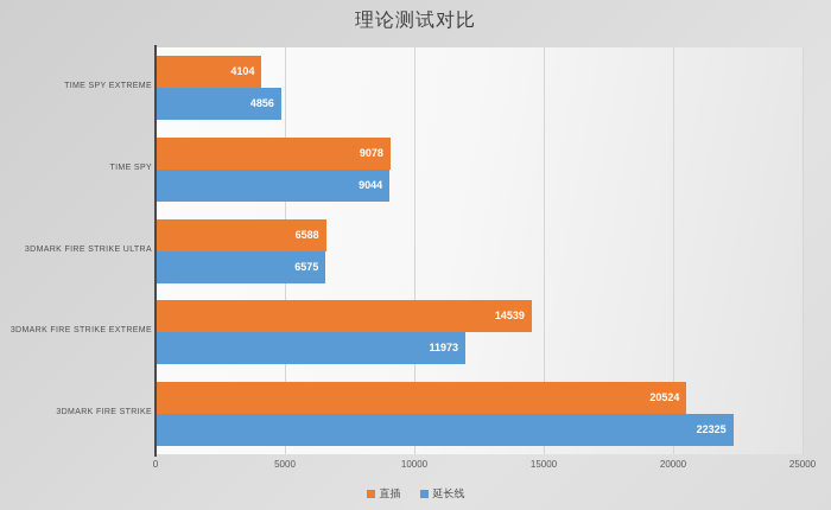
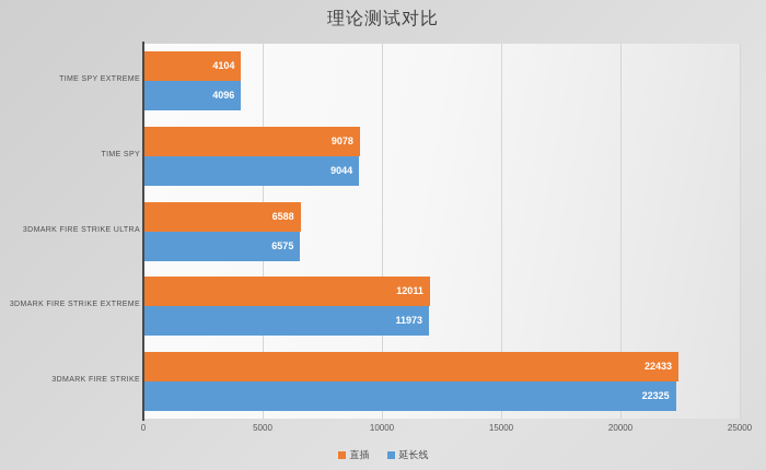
延长线/TIME SPY EXTREME: 4856 -> 4096
直插/3DMARK FIRE STRIKE EXTREME: 14539 -> 12011
直插/3DMARK FIRE STRIKE: 20524 -> 22433
